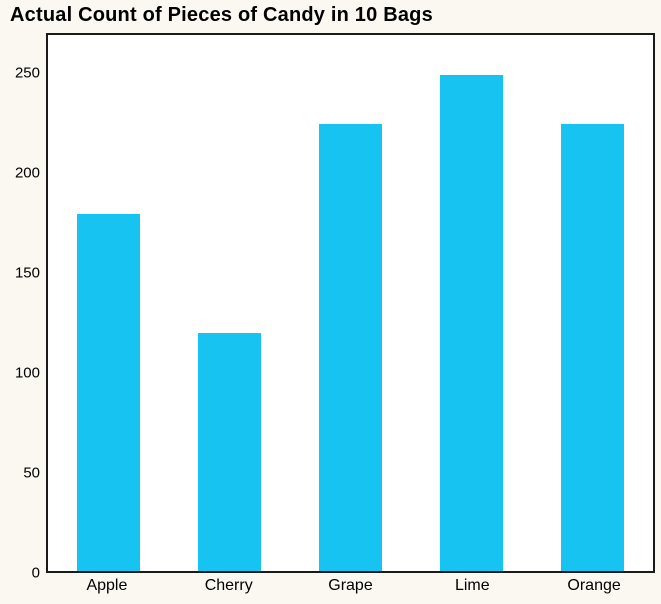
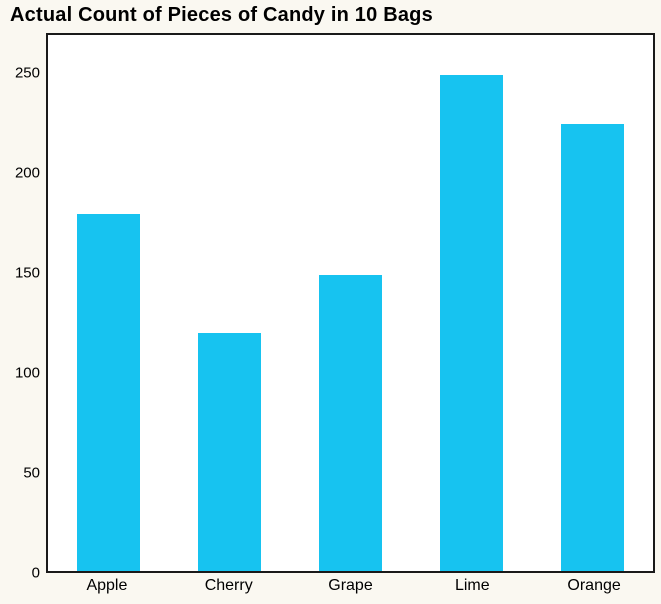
Grape: 225 -> 149
